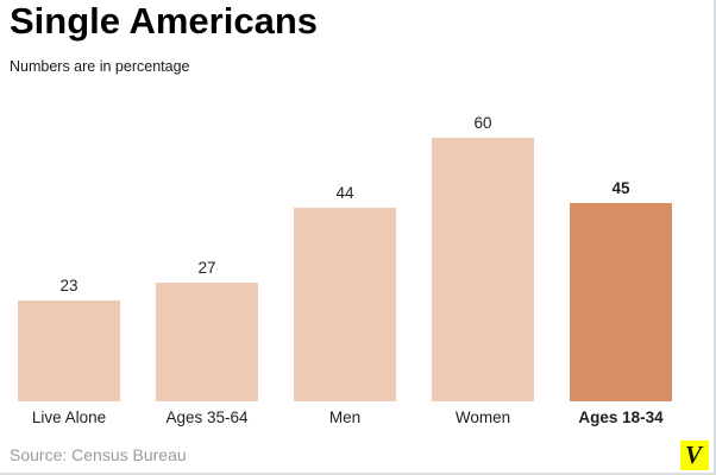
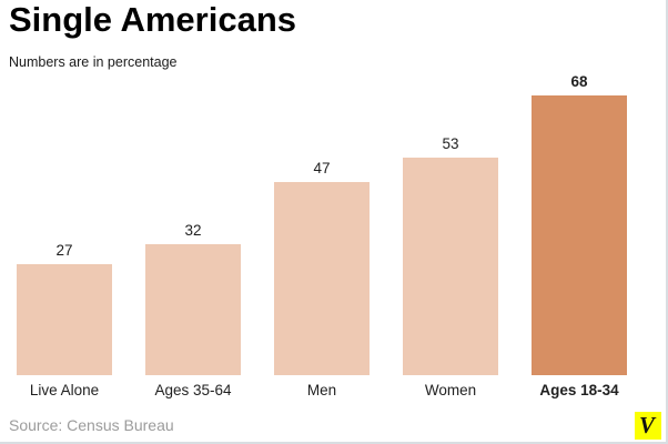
Live Alone: 23 -> 27
Ages 35-64: 27 -> 32
Men: 44 -> 47
Women: 60 -> 53
Ages 18-34: 45 -> 68
